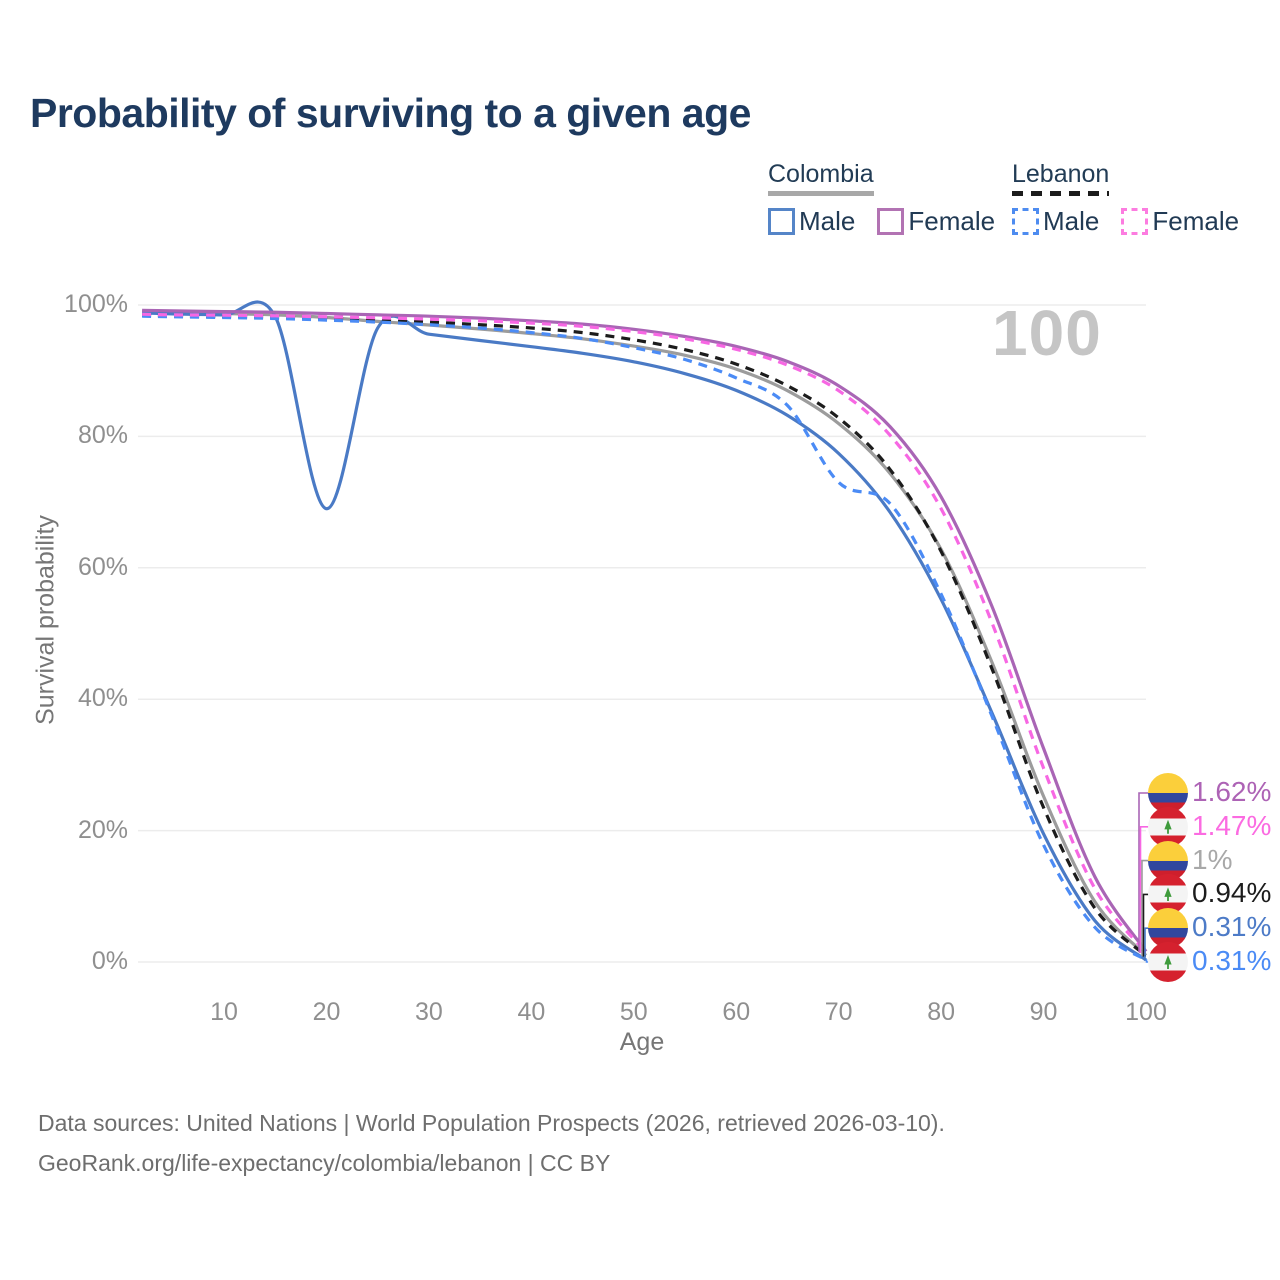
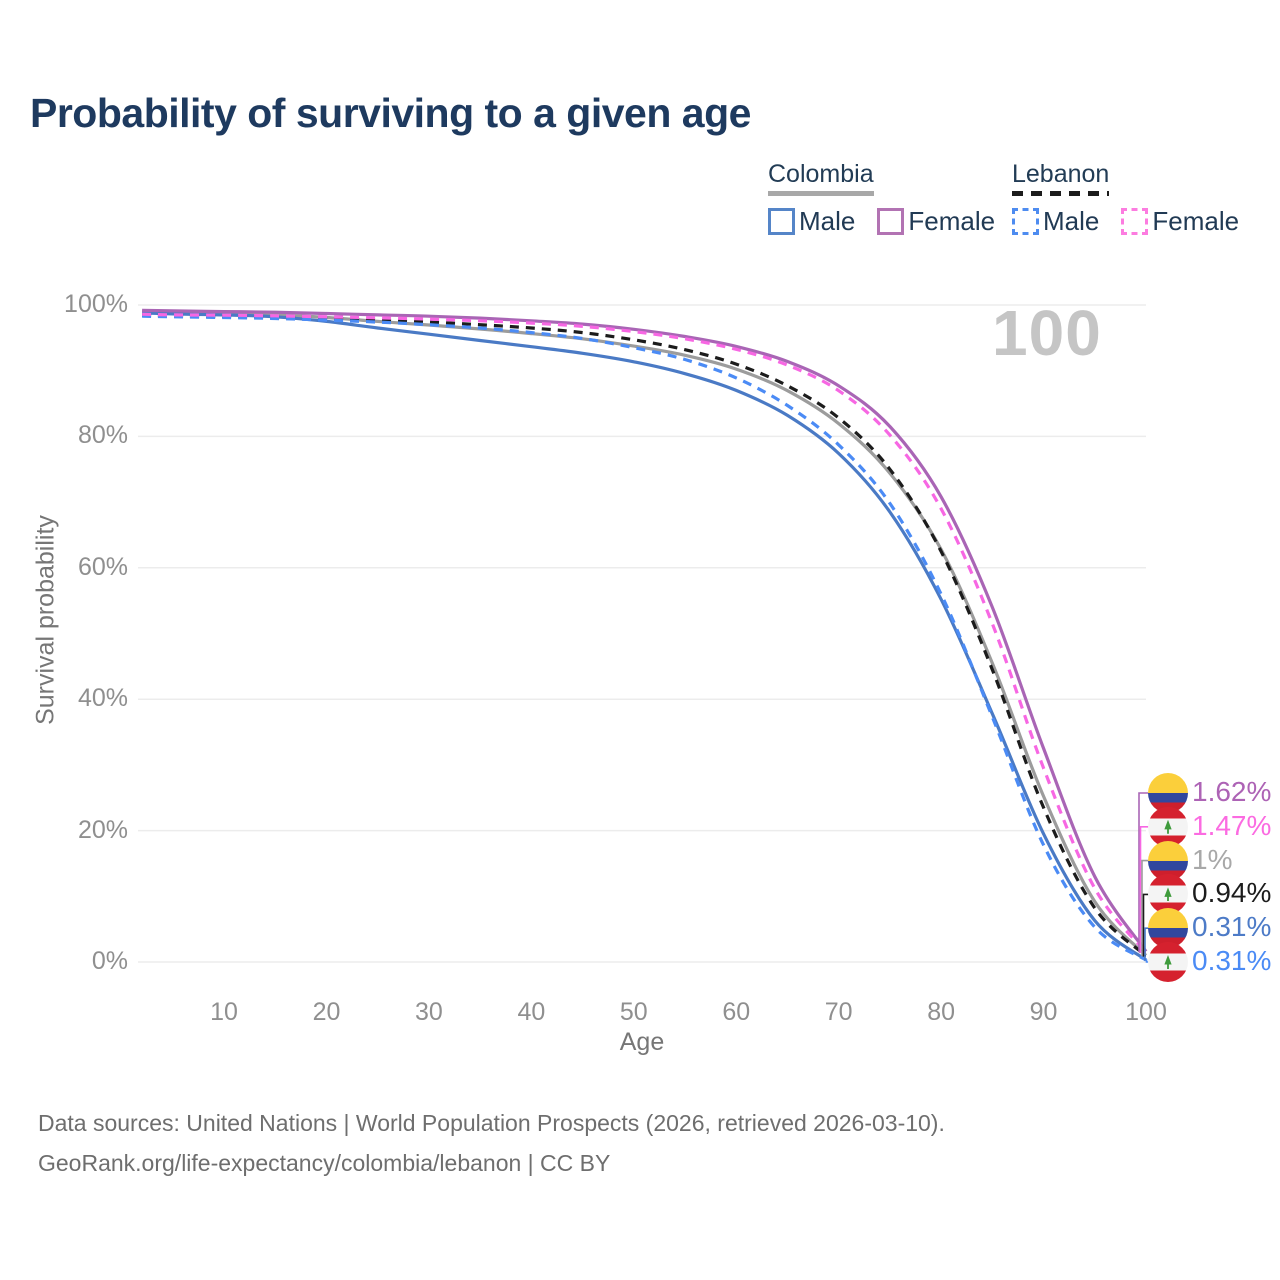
Colombia Male/20: 69% -> 98%
Lebanon Male/70: 73% -> 79%
